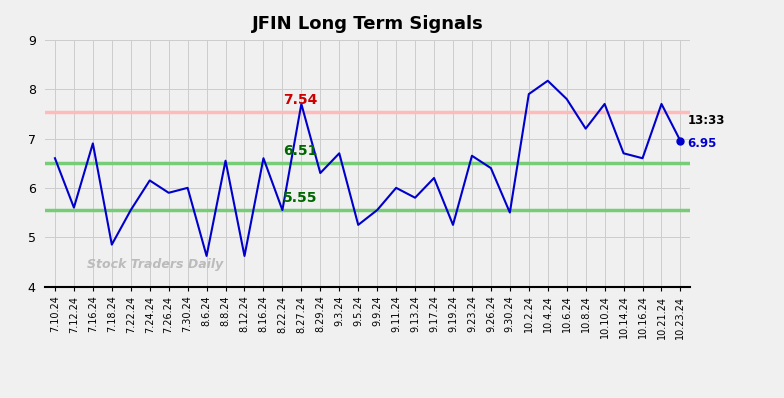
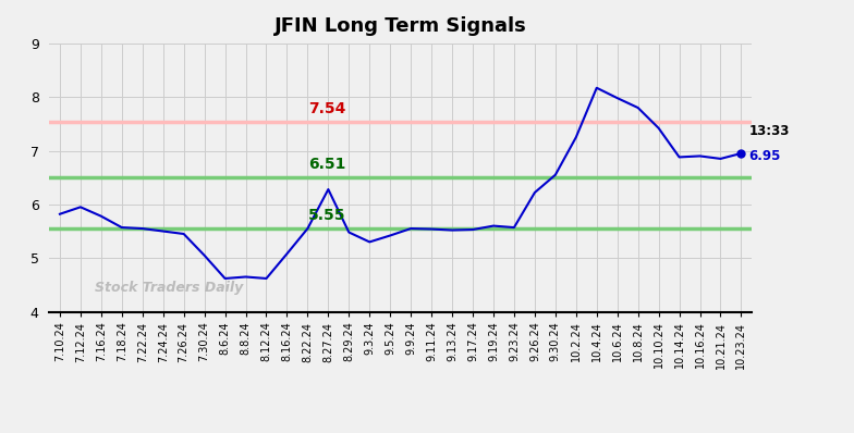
7.10.24: 6.60 -> 5.82
7.12.24: 5.60 -> 5.95
7.16.24: 6.90 -> 5.78
7.18.24: 4.85 -> 5.57
7.24.24: 6.15 -> 5.50
7.26.24: 5.90 -> 5.45
7.30.24: 6.00 -> 5.05
8.8.24: 6.55 -> 4.65
8.16.24: 6.60 -> 5.08
8.27.24: 7.70 -> 6.28
8.29.24: 6.30 -> 5.48
9.3.24: 6.70 -> 5.30
9.5.24: 5.25 -> 5.42
9.11.24: 6.00 -> 5.54
9.13.24: 5.80 -> 5.52
9.17.24: 6.20 -> 5.53
9.19.24: 5.25 -> 5.60
9.23.24: 6.65 -> 5.57
9.26.24: 6.40 -> 6.22
9.30.24: 5.50 -> 6.55
10.2.24: 7.90 -> 7.25
10.6.24: 7.80 -> 7.98
10.8.24: 7.20 -> 7.80
10.10.24: 7.70 -> 7.42
10.14.24: 6.70 -> 6.88
10.16.24: 6.60 -> 6.90
10.21.24: 7.70 -> 6.85
